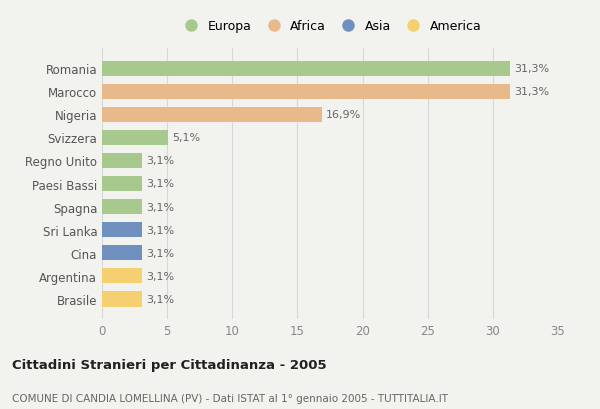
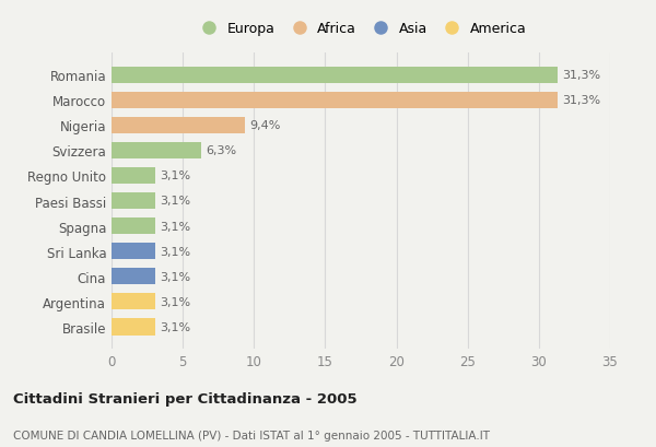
Nigeria: 16,9% -> 9,4%
Svizzera: 5,1% -> 6,3%
